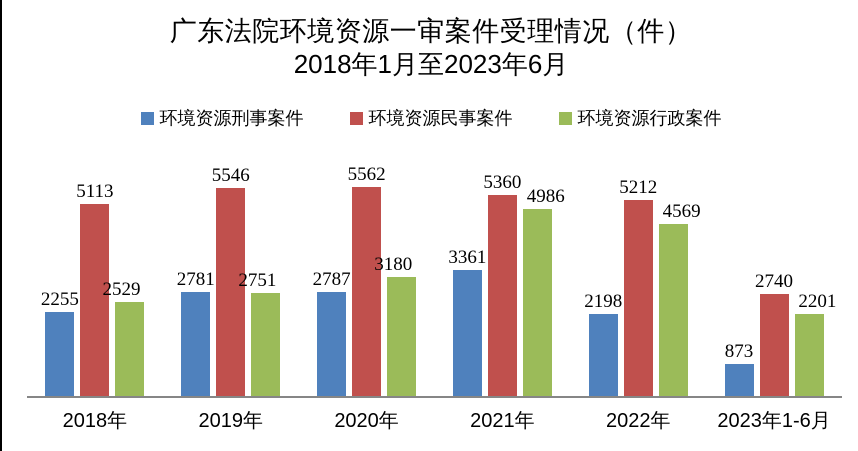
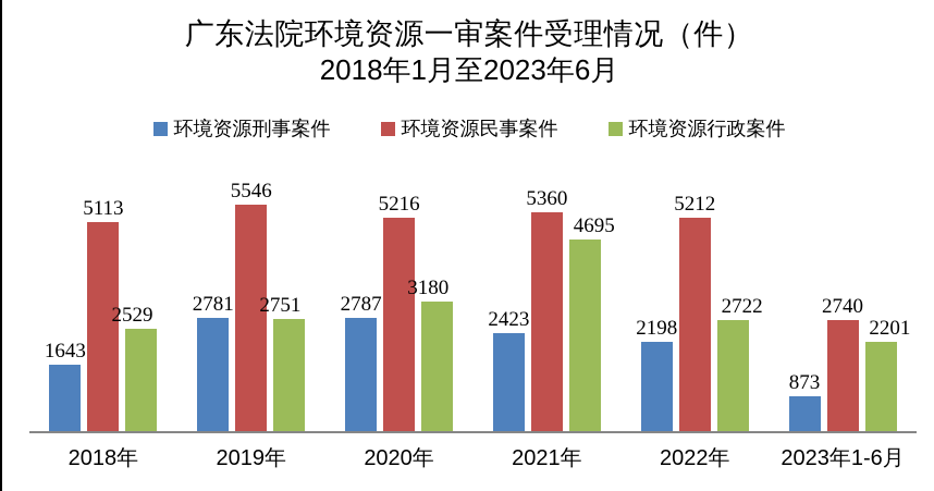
环境资源刑事案件/2018年: 2255 -> 1643
环境资源民事案件/2020年: 5562 -> 5216
环境资源刑事案件/2021年: 3361 -> 2423
环境资源行政案件/2021年: 4986 -> 4695
环境资源行政案件/2022年: 4569 -> 2722
